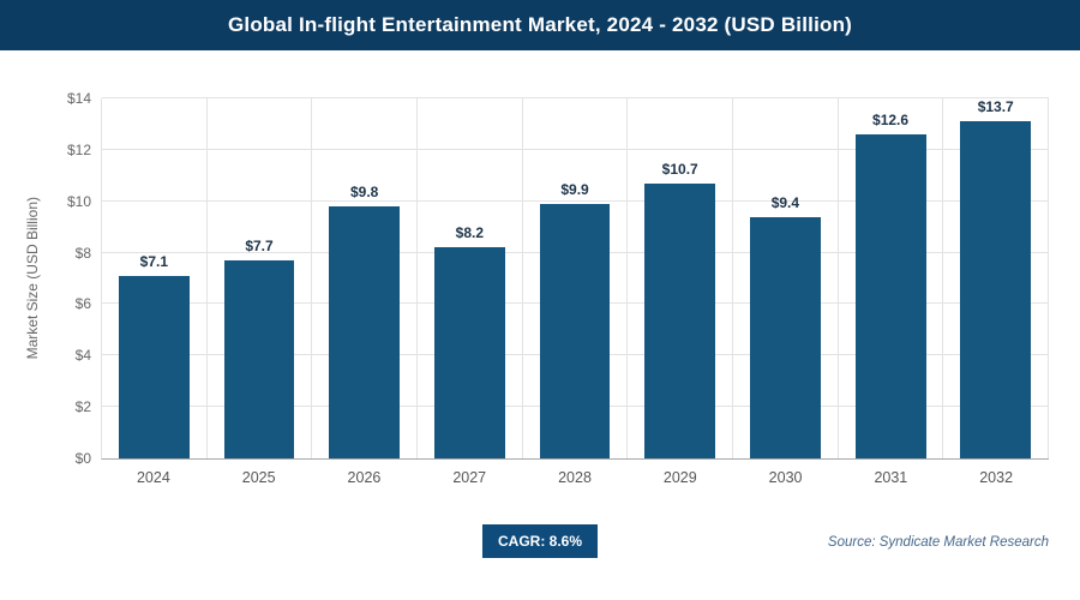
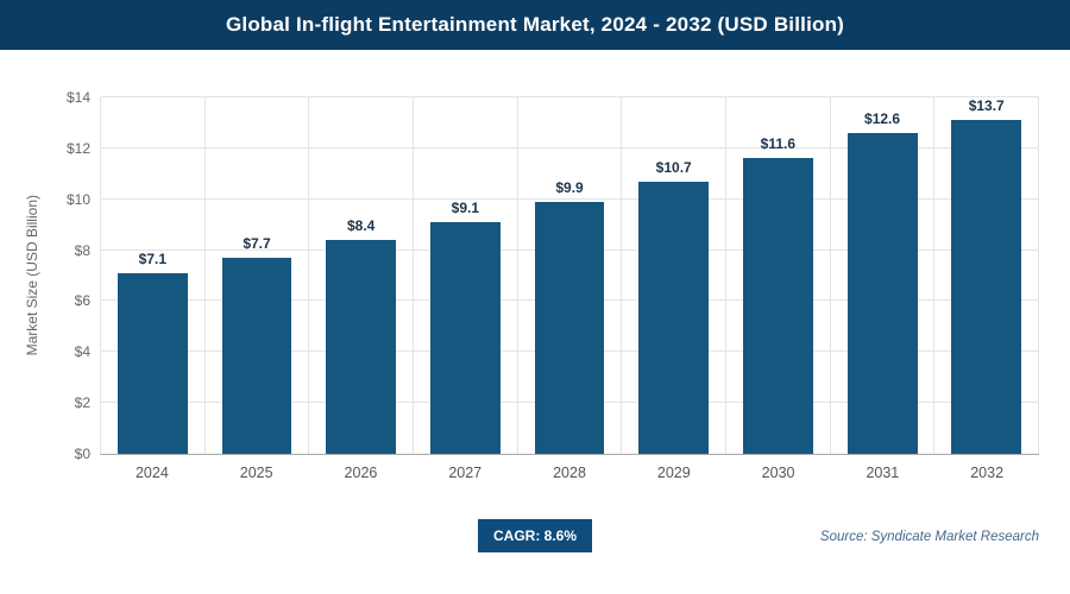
2026: $9.8 -> $8.4
2027: $8.2 -> $9.1
2030: $9.4 -> $11.6
